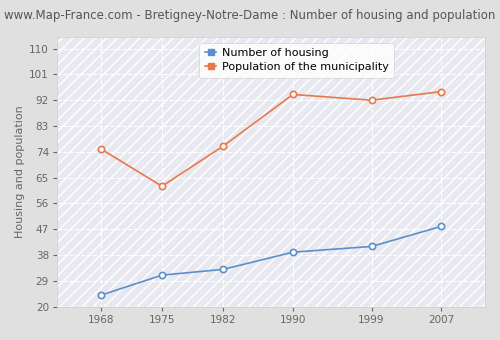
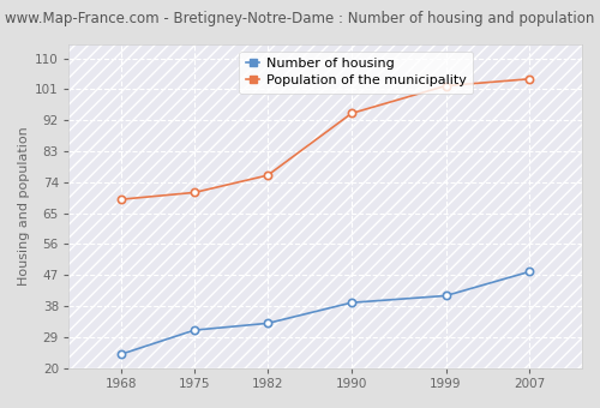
Population of the municipality/1968: 75 -> 69
Population of the municipality/1975: 62 -> 71
Population of the municipality/1999: 92 -> 102
Population of the municipality/2007: 95 -> 104
